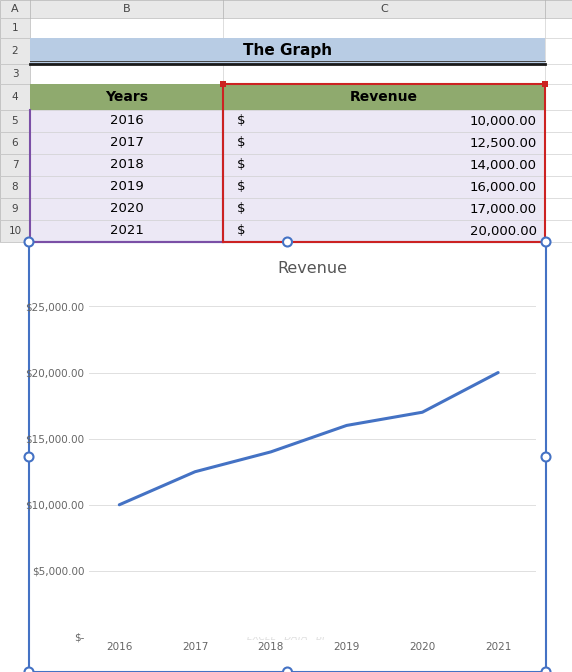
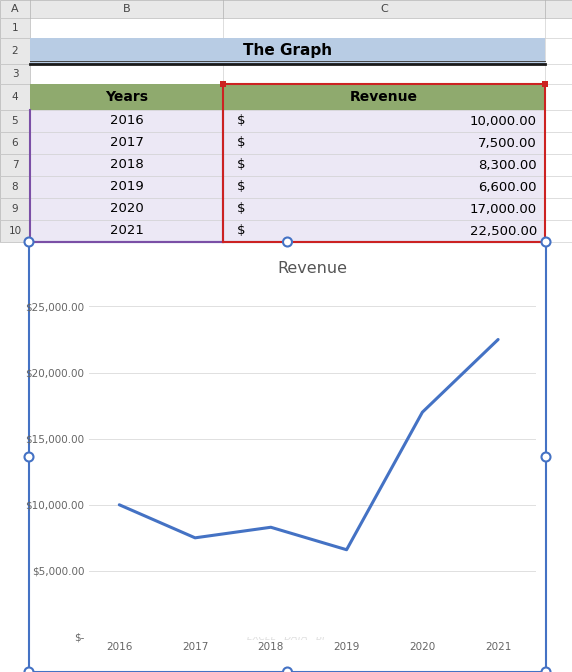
2017: 12,500.00 -> 7,500.00
2018: 14,000.00 -> 8,300.00
2019: 16,000.00 -> 6,600.00
2021: 20,000.00 -> 22,500.00
